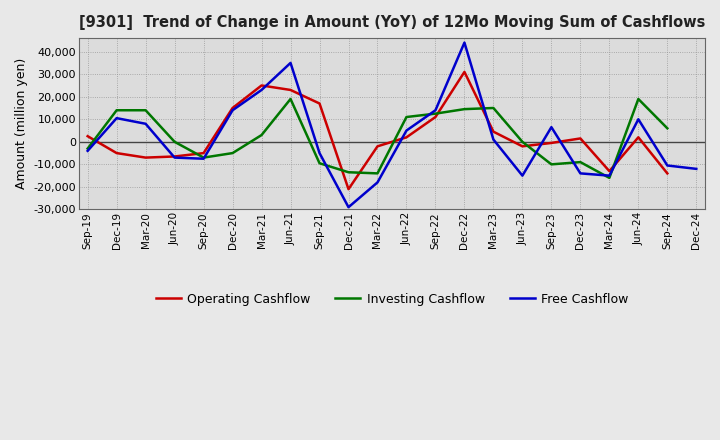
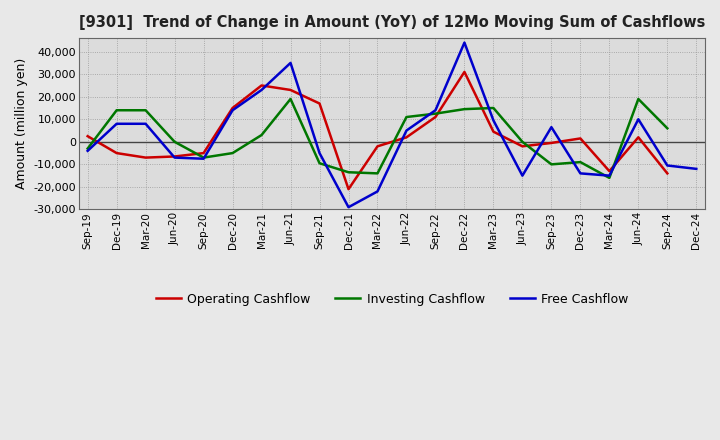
Free Cashflow/Dec-19: 10,500 -> 8,000
Free Cashflow/Mar-22: -18,000 -> -22,000
Free Cashflow/Mar-23: 1,000 -> 9,500
